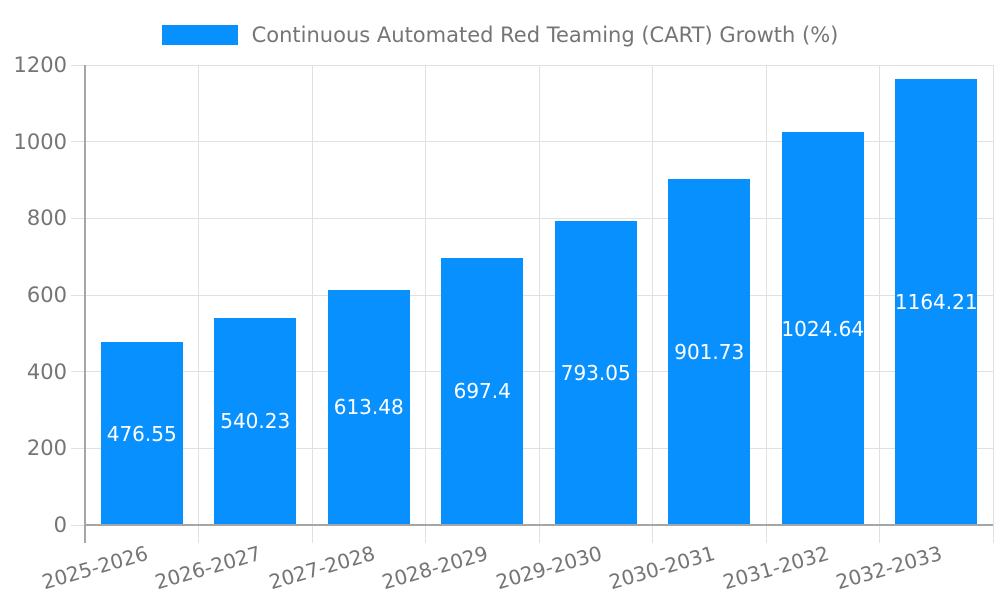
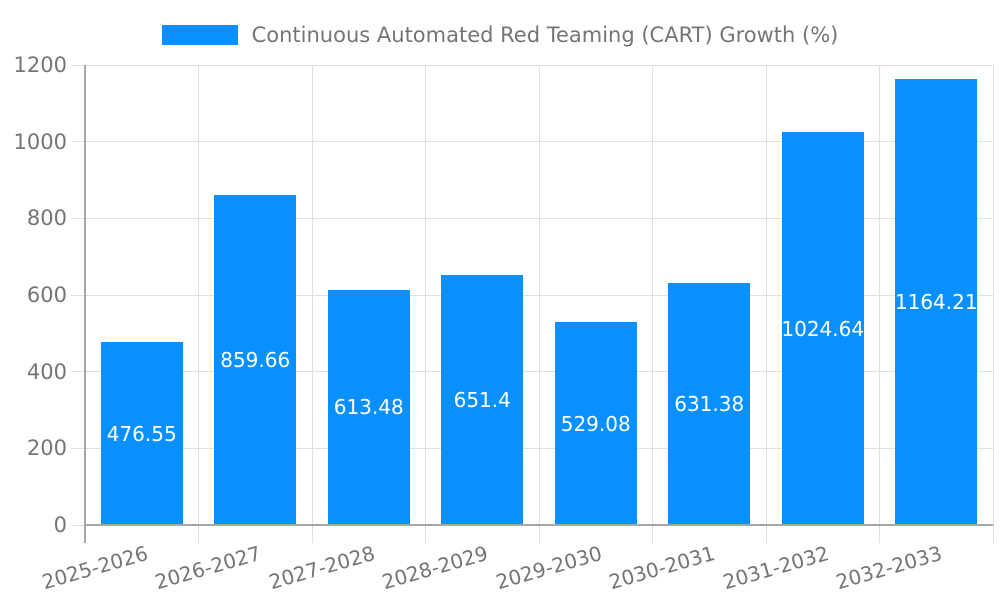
2026-2027: 540.23 -> 859.66
2028-2029: 697.4 -> 651.4
2029-2030: 793.05 -> 529.08
2030-2031: 901.73 -> 631.38
